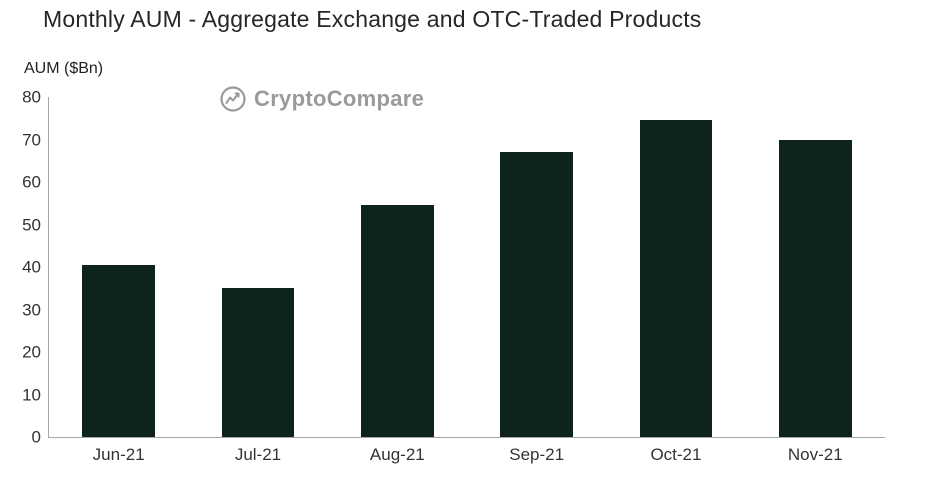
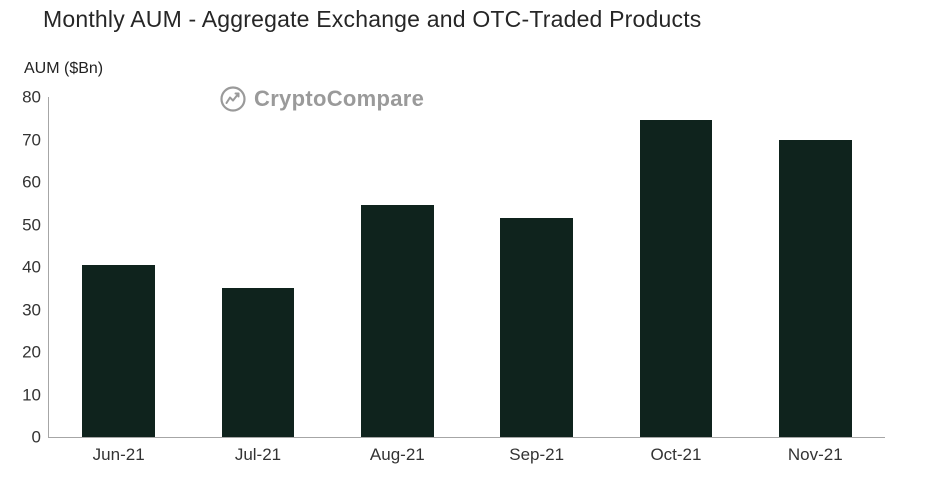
Sep-21: 67 -> 52
